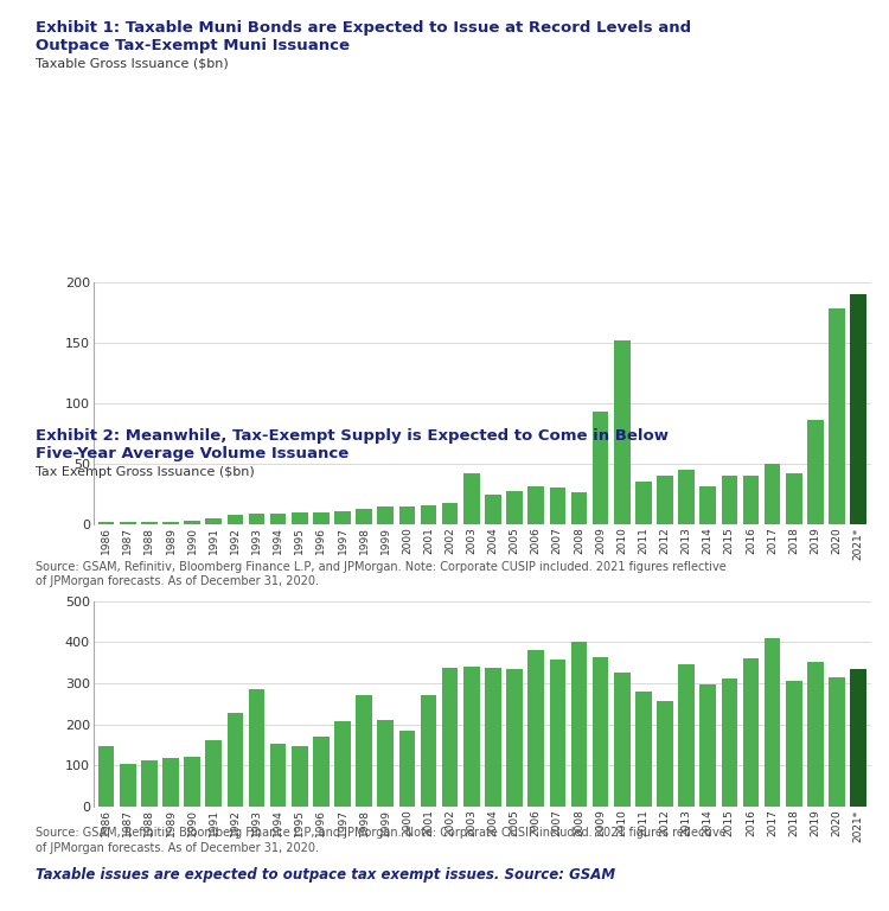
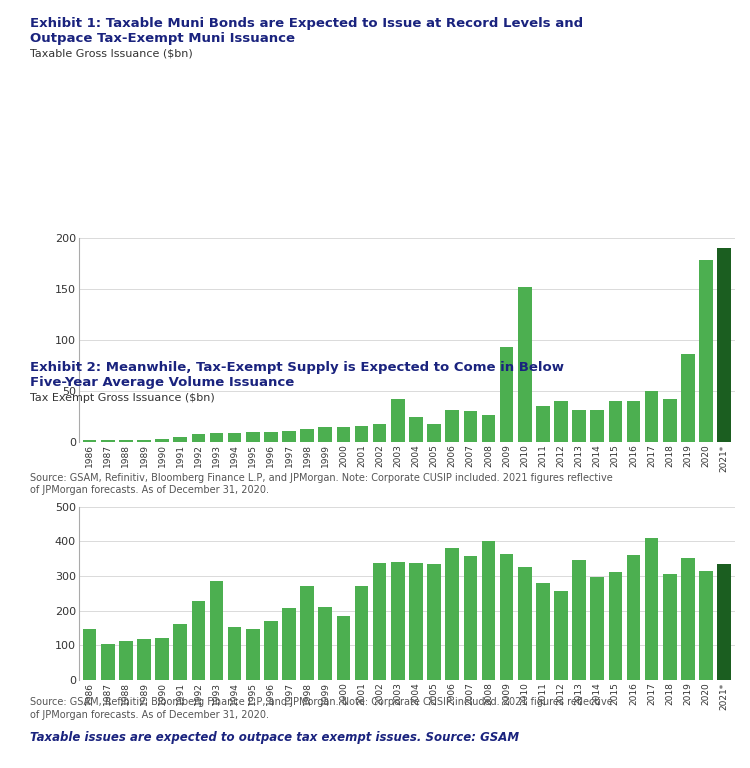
2005: 27 -> 17
2013: 45 -> 31
